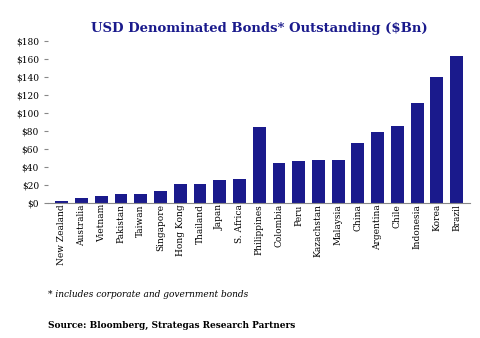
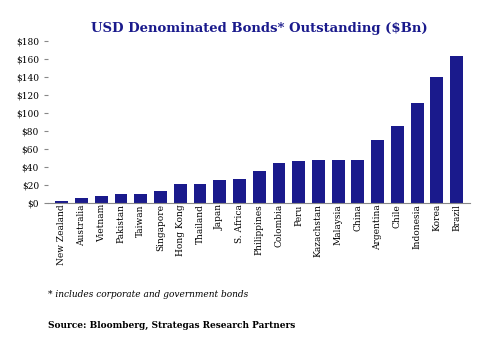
Philippines: $84 -> $35
China: $66 -> $48
Argentina: $78 -> $70
